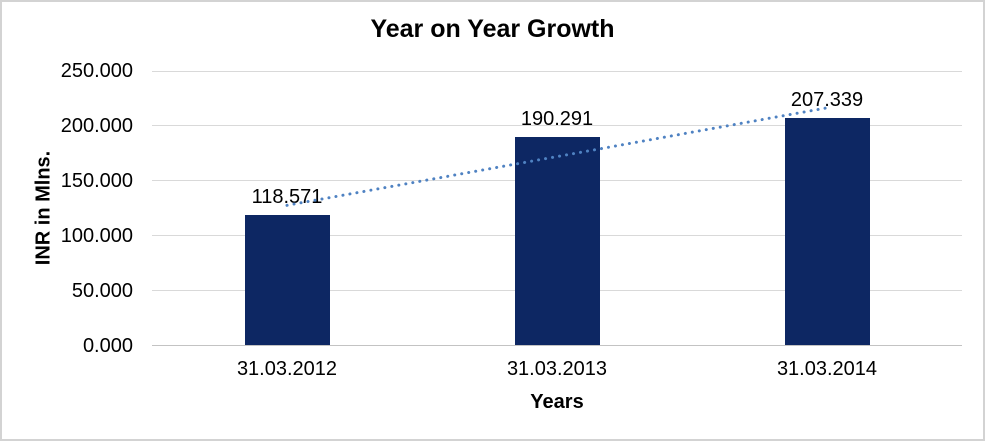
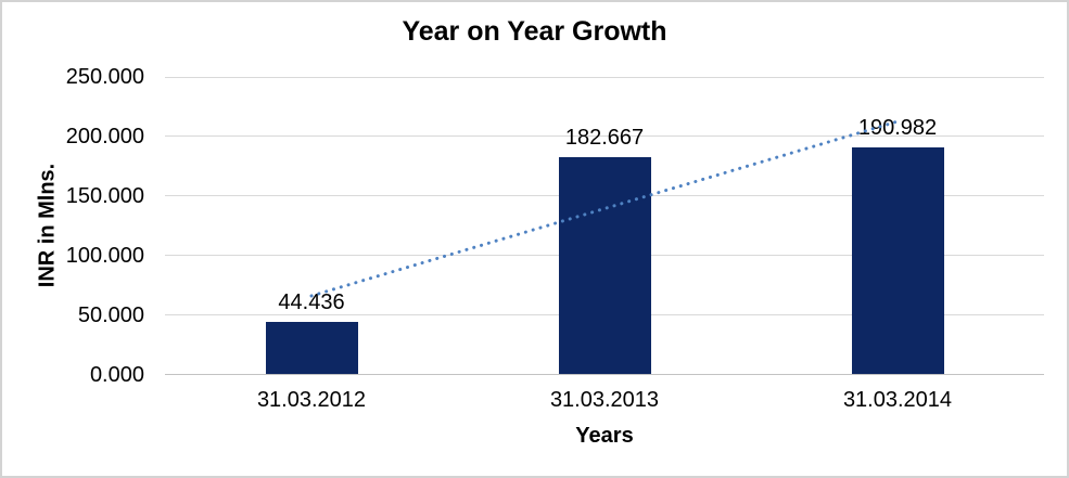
31.03.2012: 118.571 -> 44.436
31.03.2013: 190.291 -> 182.667
31.03.2014: 207.339 -> 190.982
